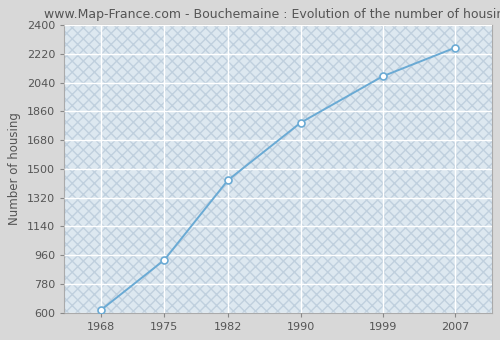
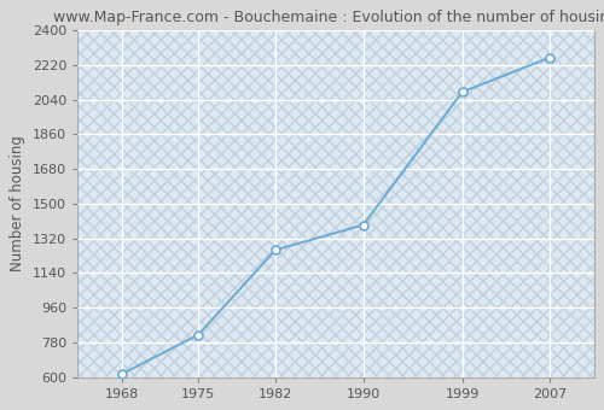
1975: 930 -> 820
1982: 1430 -> 1260
1990: 1790 -> 1390
